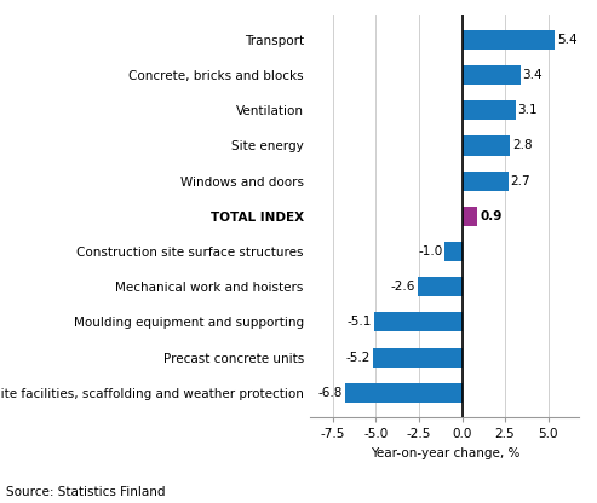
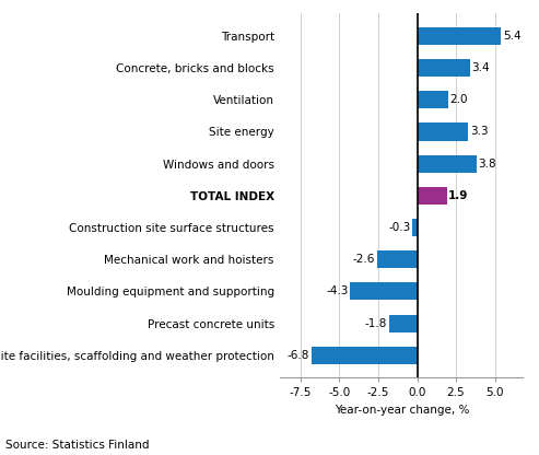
Ventilation: 3.1 -> 2.0
Site energy: 2.8 -> 3.3
Windows and doors: 2.7 -> 3.8
TOTAL INDEX: 0.9 -> 1.9
Construction site surface structures: -1.0 -> -0.3
Moulding equipment and supporting: -5.1 -> -4.3
Precast concrete units: -5.2 -> -1.8
